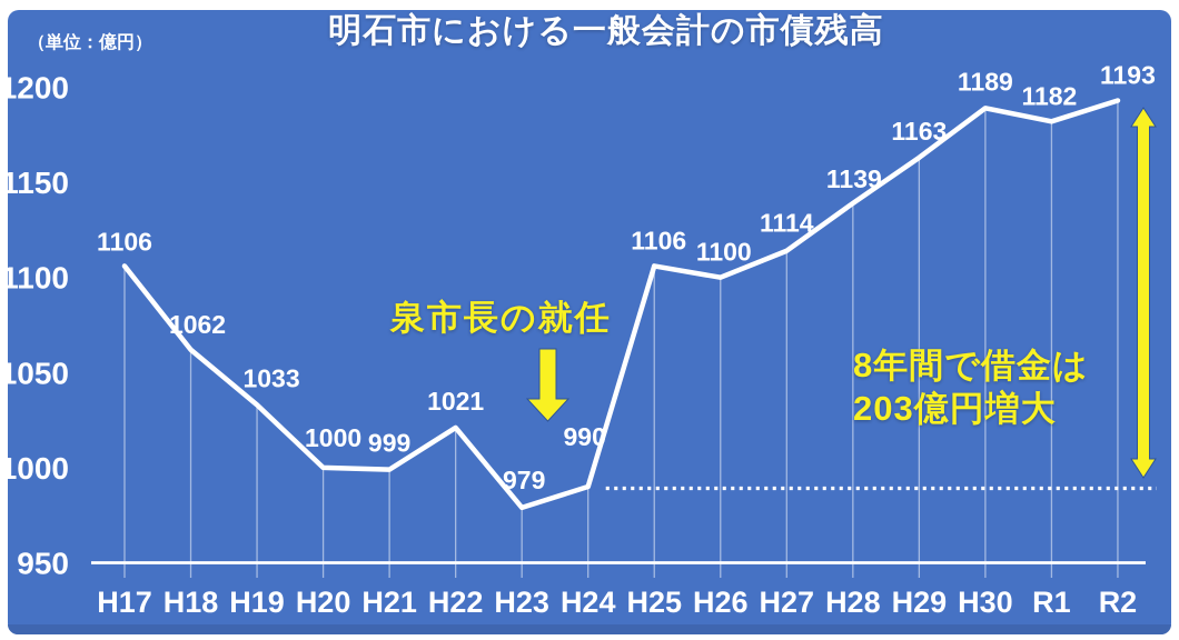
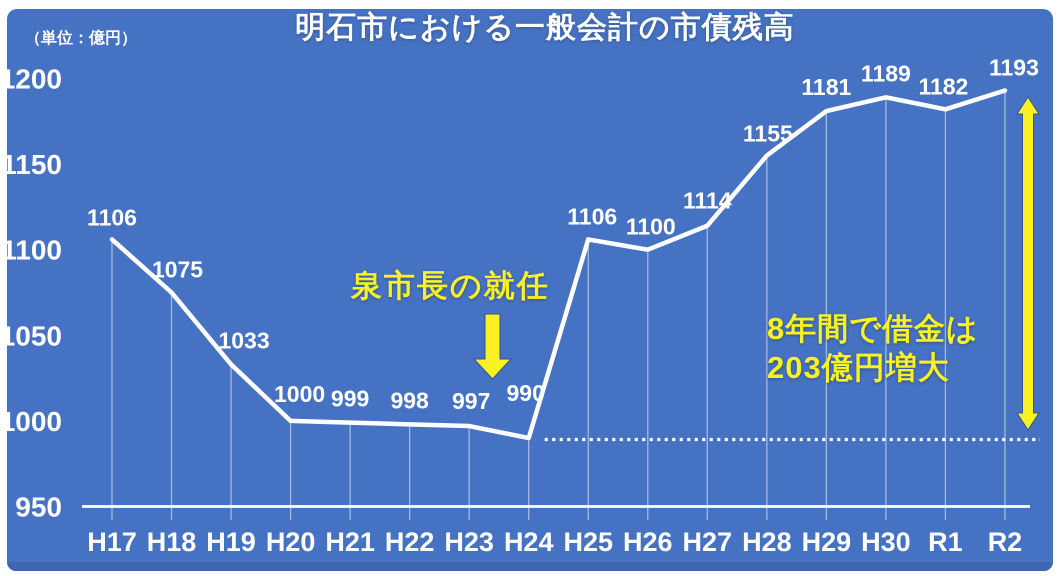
H18: 1062 -> 1075
H22: 1021 -> 998
H23: 979 -> 997
H28: 1139 -> 1155
H29: 1163 -> 1181
